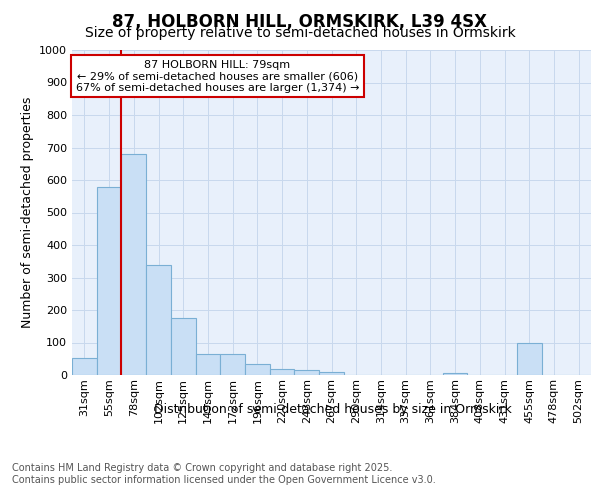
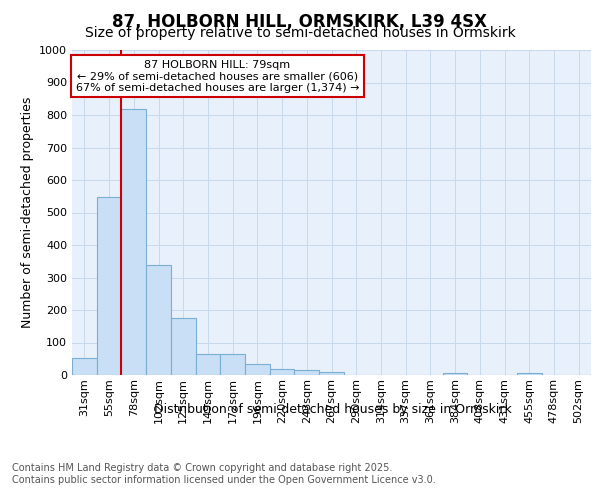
55sqm: 580 -> 548
78sqm: 680 -> 820
455sqm: 100 -> 5
